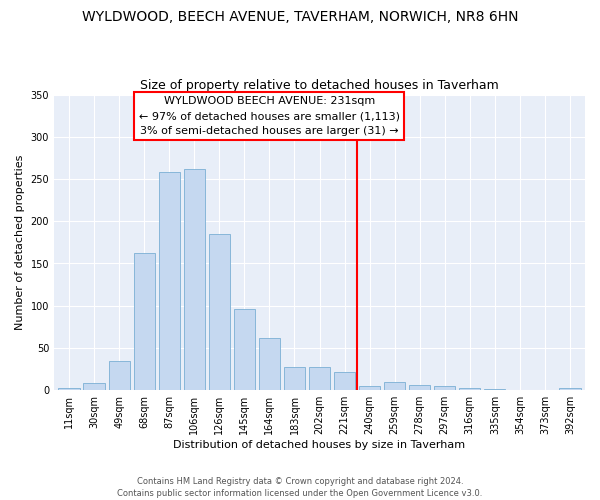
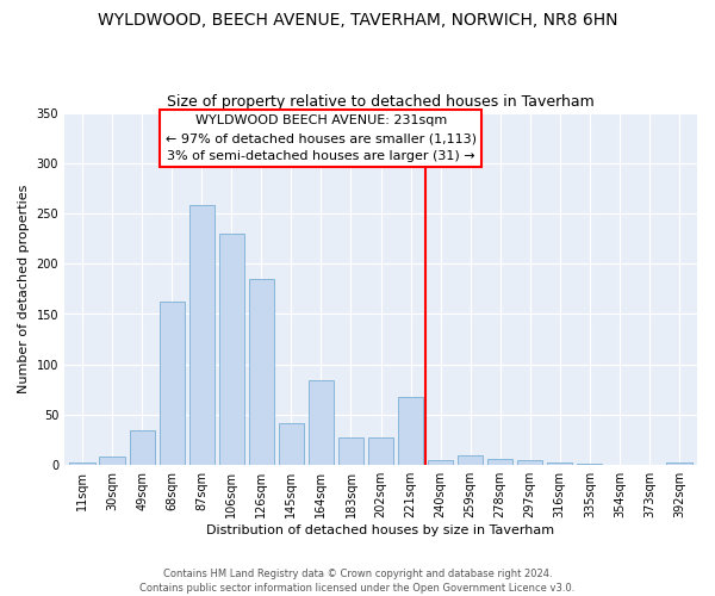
106sqm: 262 -> 230
145sqm: 96 -> 42
164sqm: 62 -> 84
221sqm: 21 -> 68
